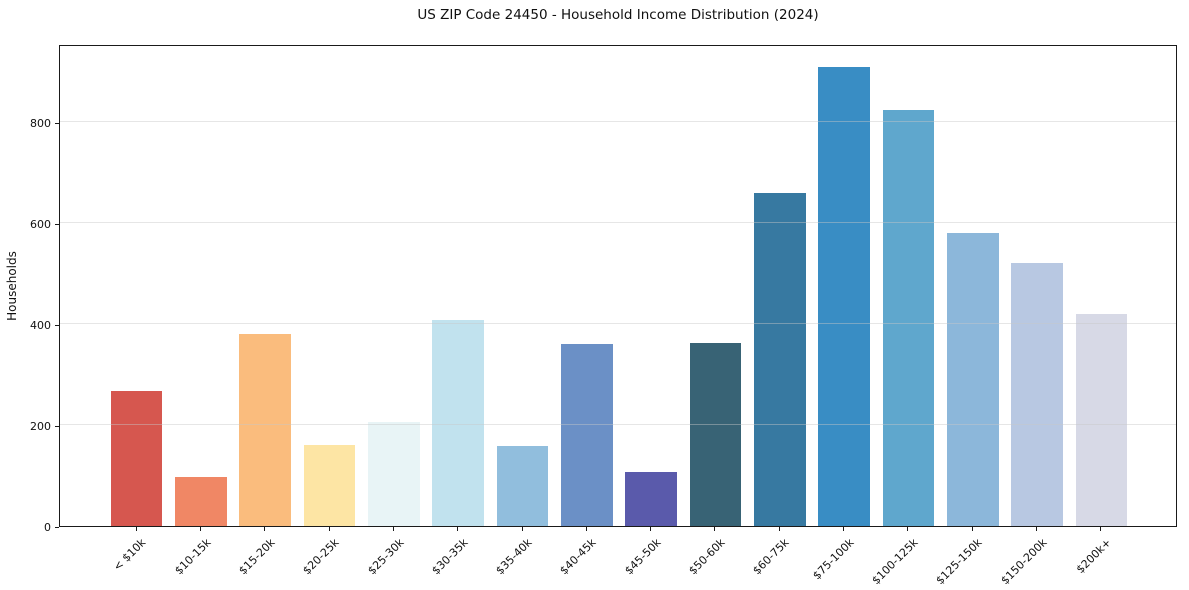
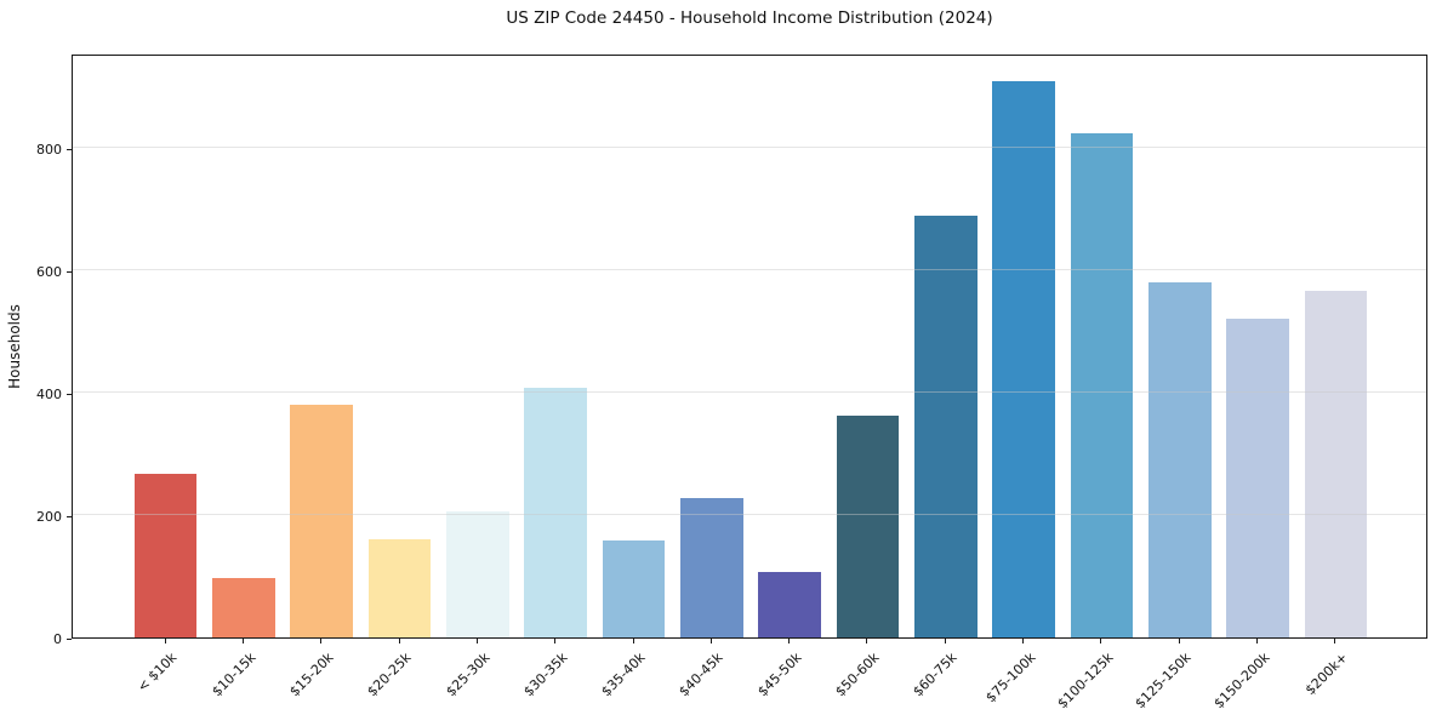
$40-45k: 360 -> 230
$60-75k: 660 -> 690
$200k+: 420 -> 570
